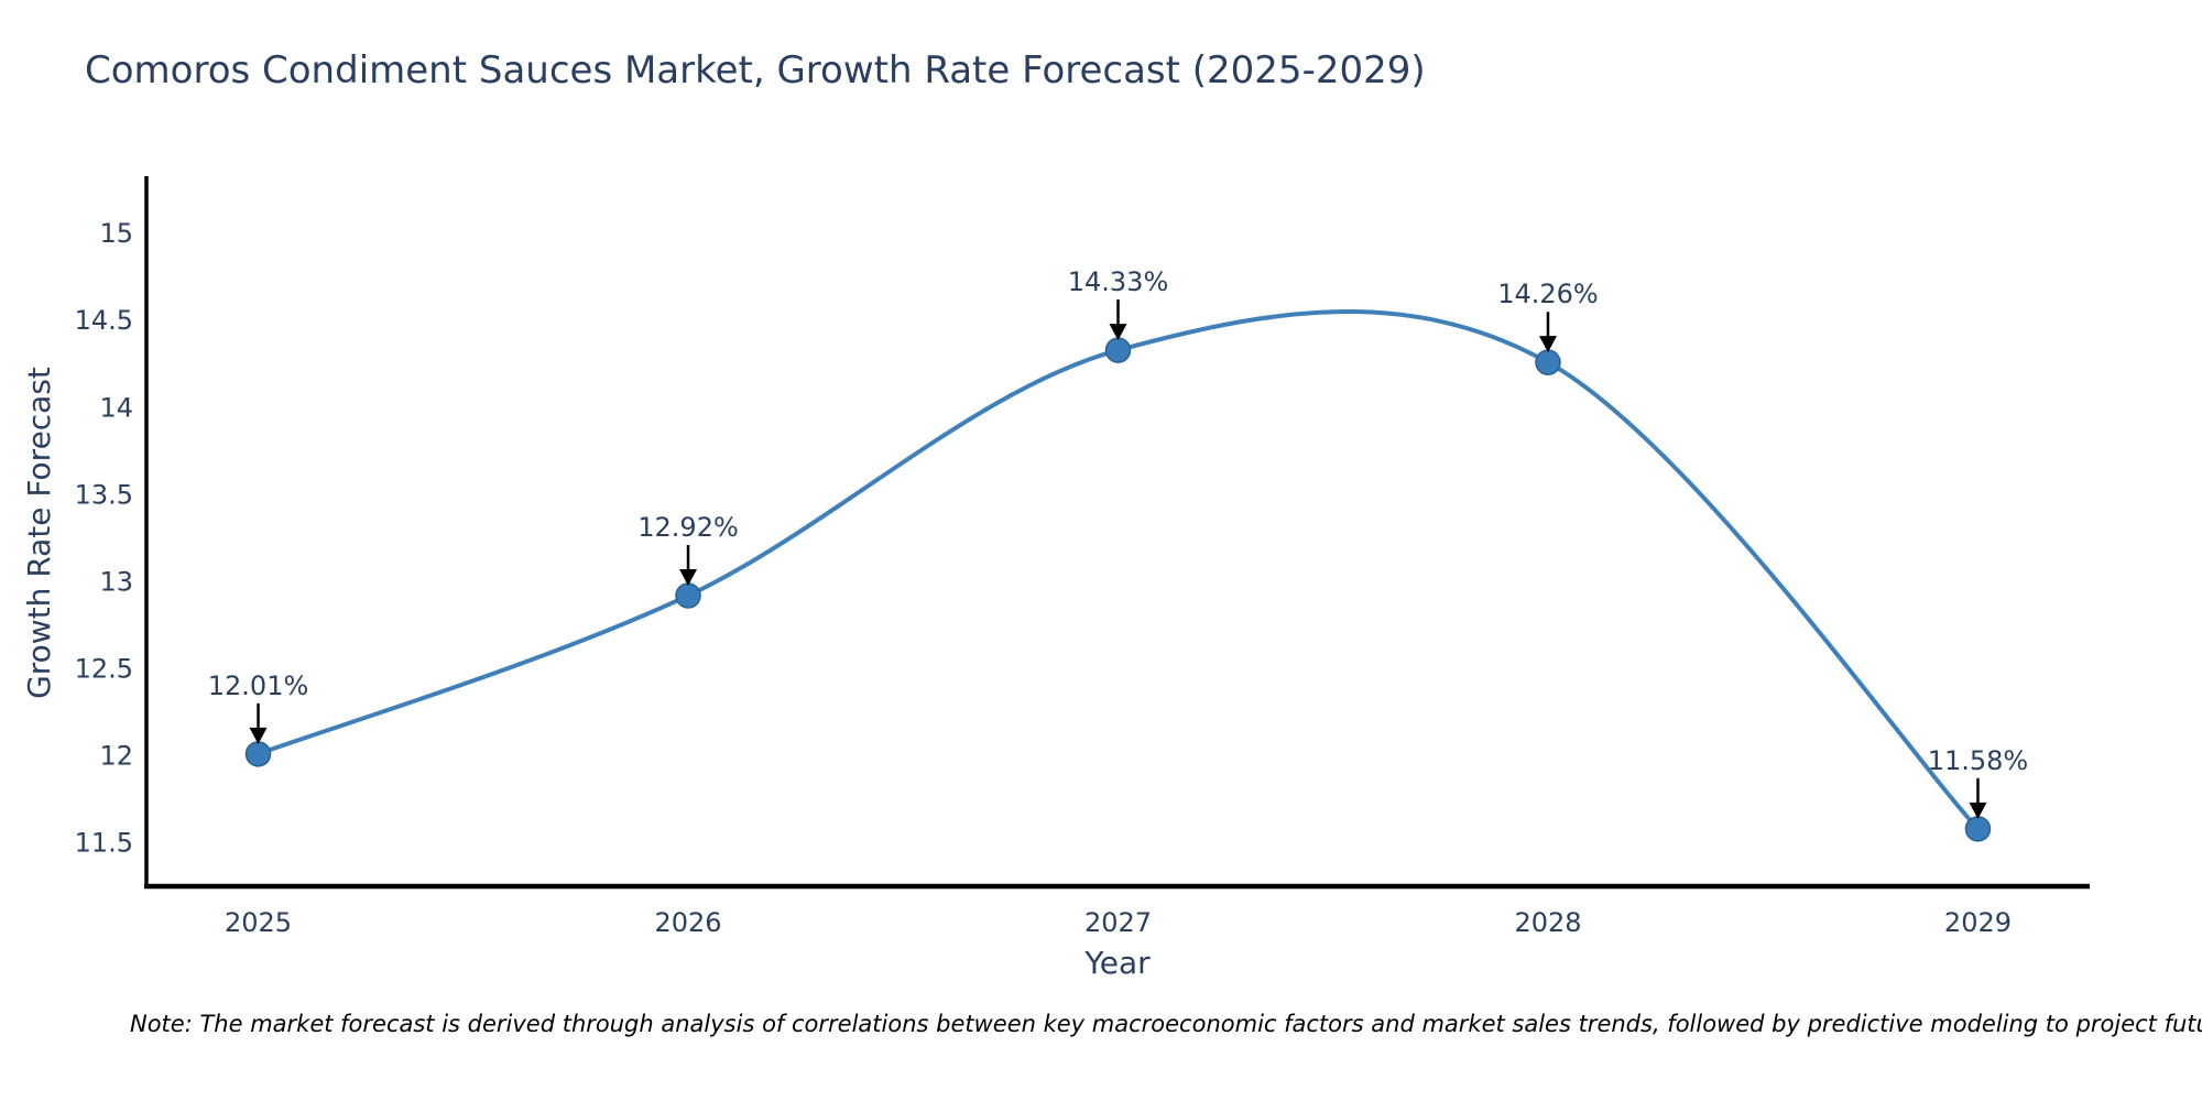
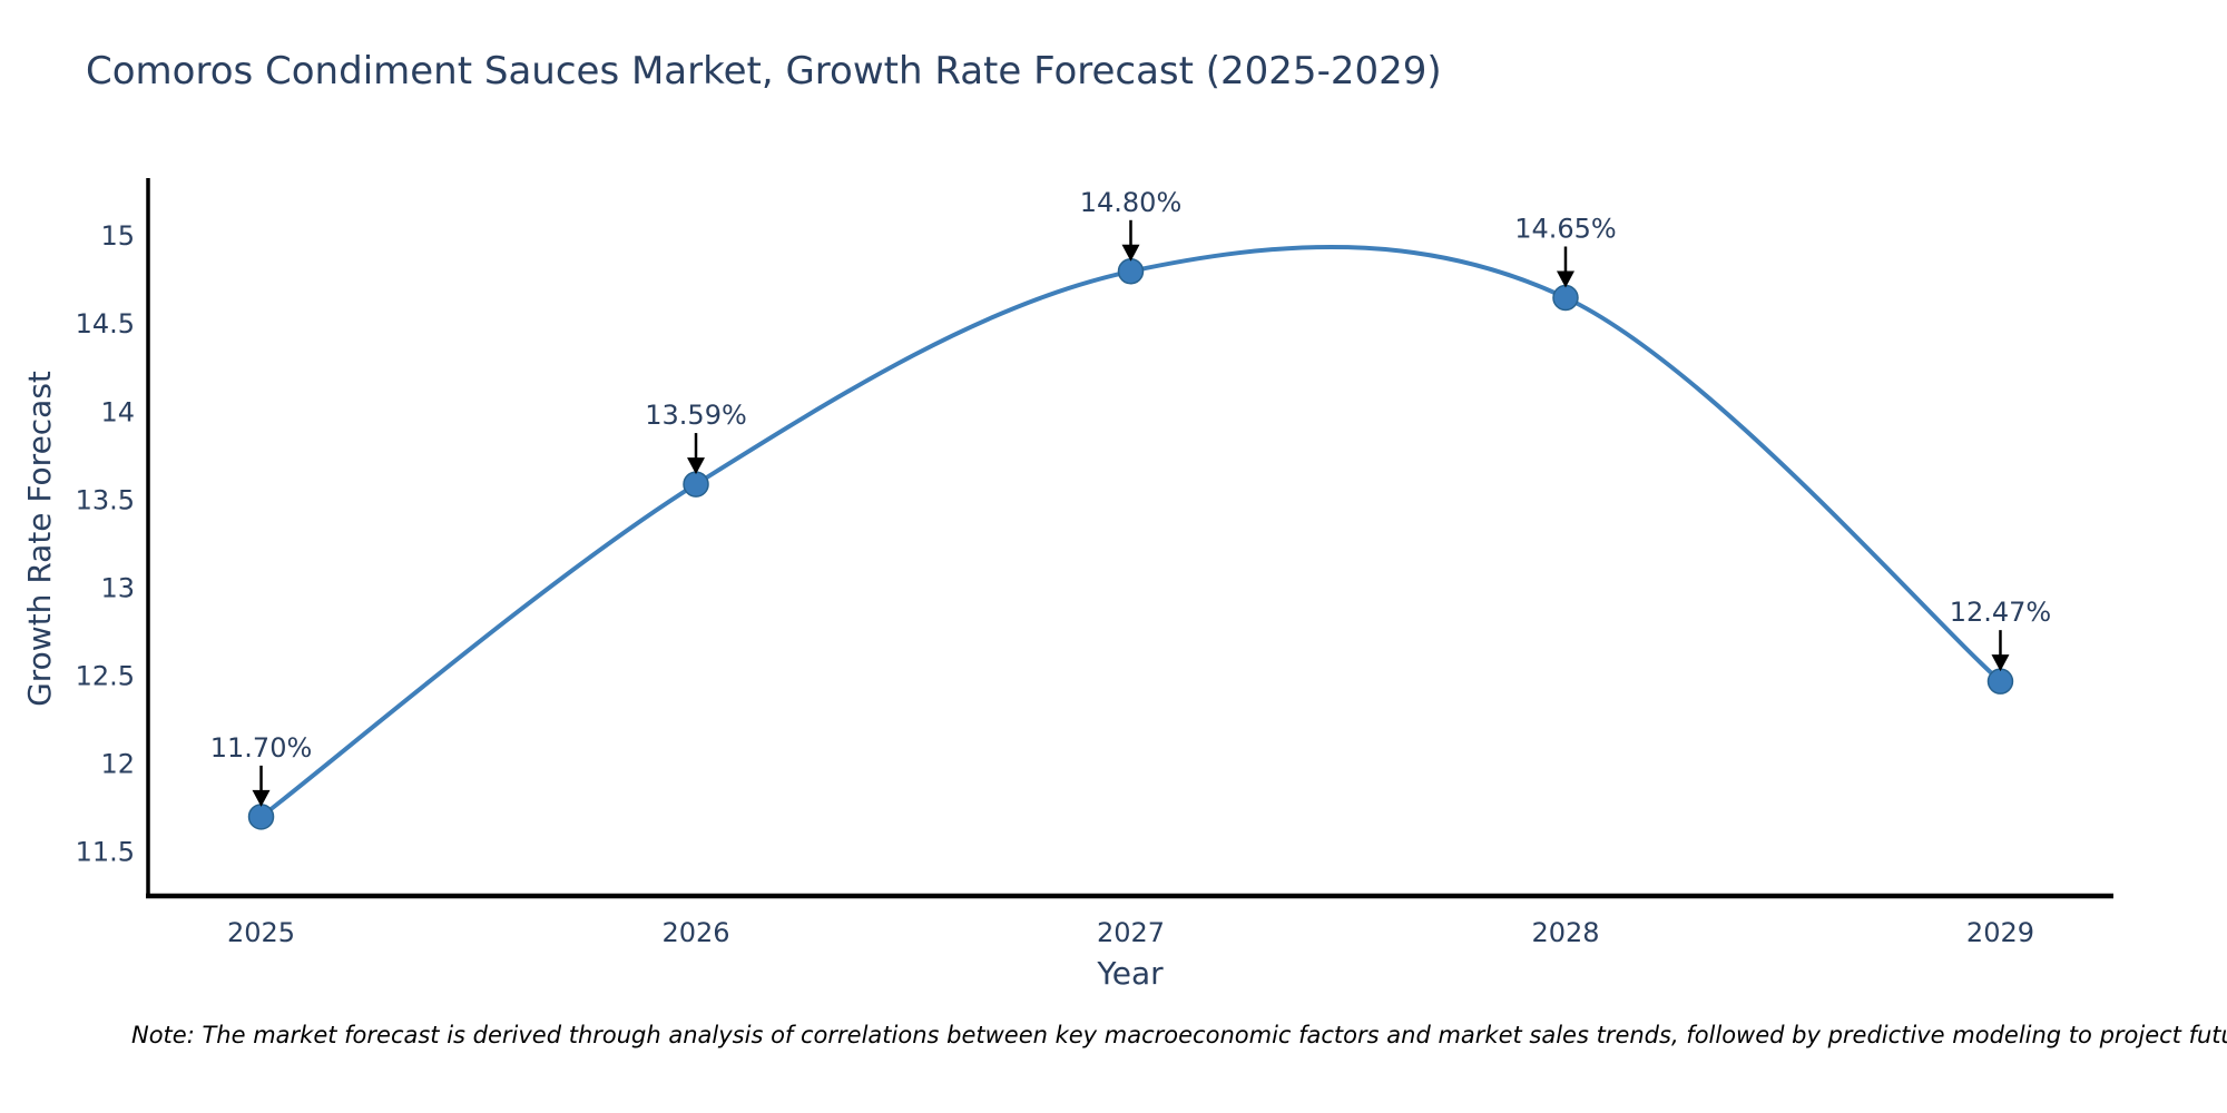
2025: 12.01% -> 11.70%
2026: 12.92% -> 13.59%
2027: 14.33% -> 14.80%
2028: 14.26% -> 14.65%
2029: 11.58% -> 12.47%
